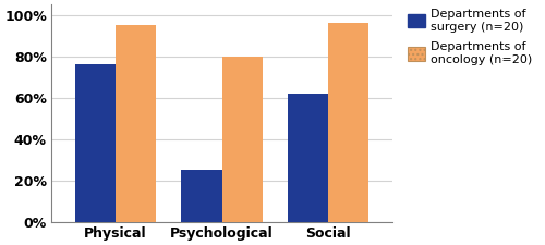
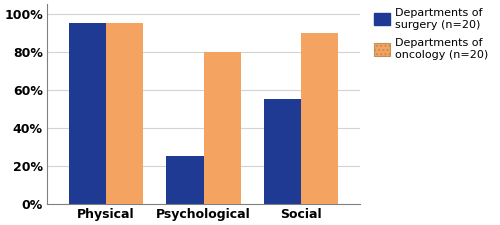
Departments of surgery (n=20)/Physical: 76% -> 95%
Departments of surgery (n=20)/Social: 62% -> 55%
Departments of oncology (n=20)/Social: 96% -> 90%
